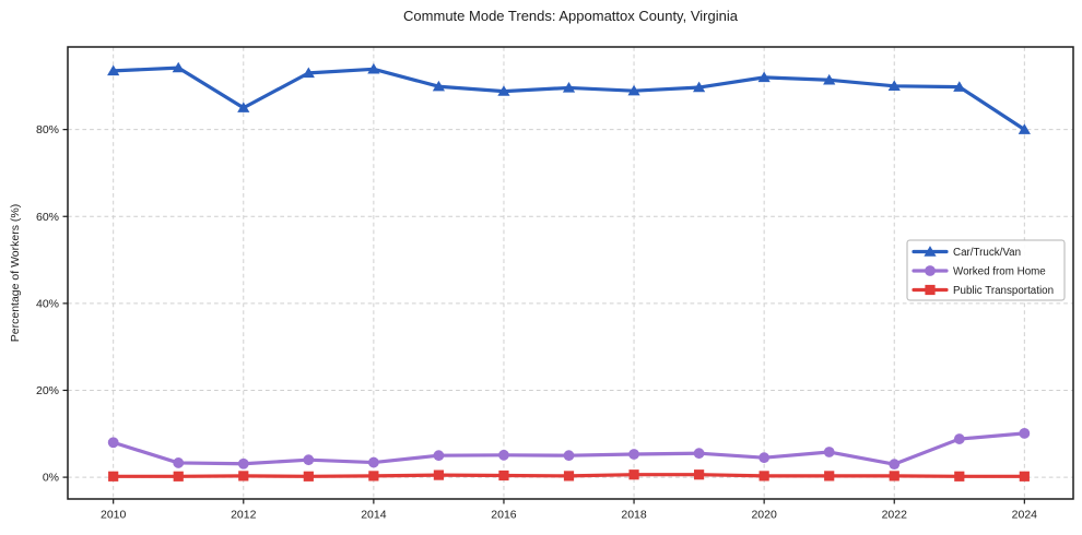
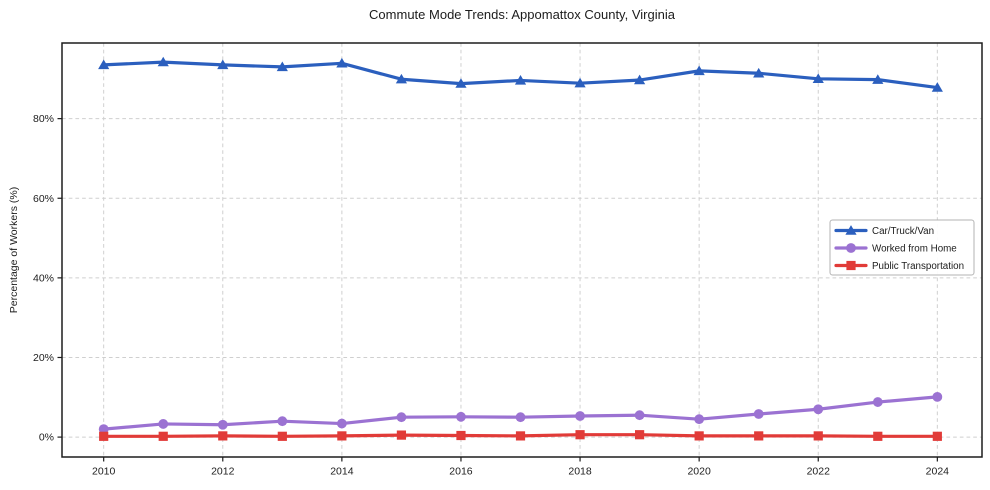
Worked from Home/2010: 8% -> 2%
Car/Truck/Van/2012: 85% -> 94%
Worked from Home/2022: 3% -> 7%
Car/Truck/Van/2024: 80% -> 88%
